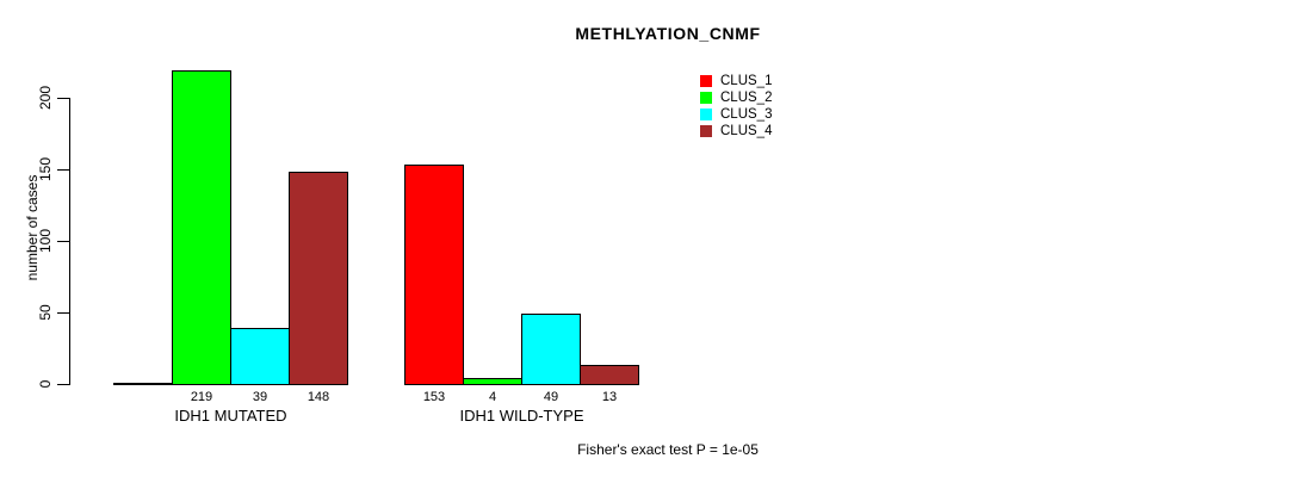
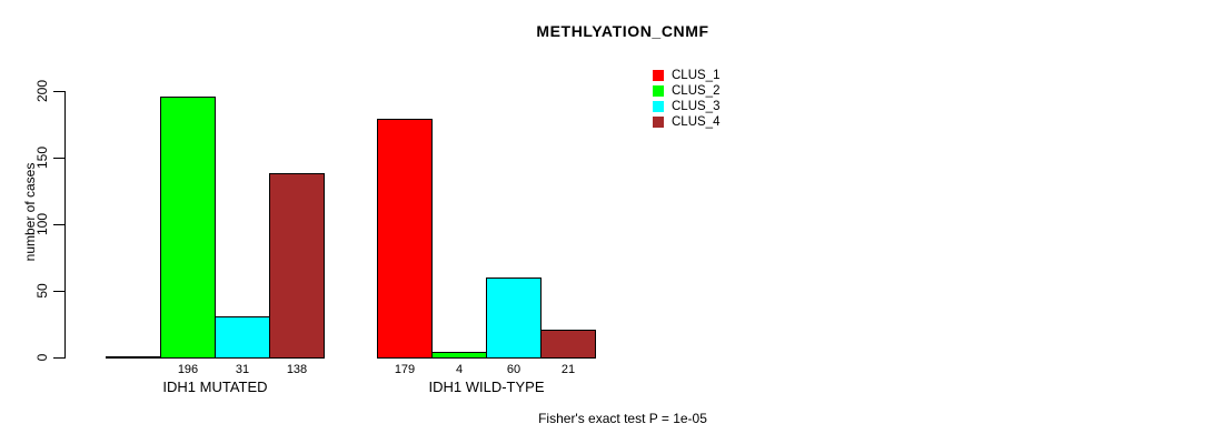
CLUS_2/IDH1 MUTATED: 219 -> 196
CLUS_3/IDH1 MUTATED: 39 -> 31
CLUS_4/IDH1 MUTATED: 148 -> 138
CLUS_1/IDH1 WILD-TYPE: 153 -> 179
CLUS_3/IDH1 WILD-TYPE: 49 -> 60
CLUS_4/IDH1 WILD-TYPE: 13 -> 21
